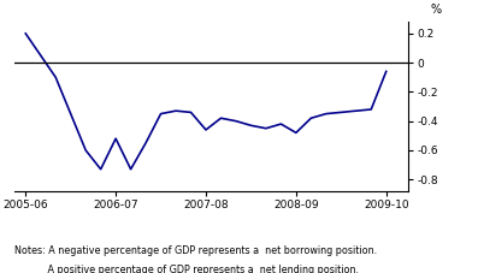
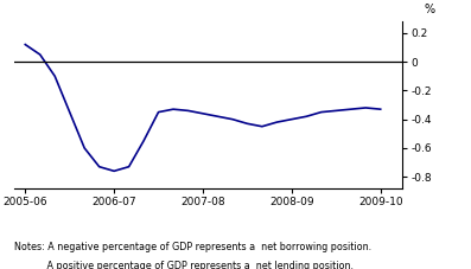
2005-06: 0.20 -> 0.12
2006-07: -0.52 -> -0.76
2007-08: -0.46 -> -0.36
2008-09: -0.48 -> -0.40
2009-10: -0.06 -> -0.33
